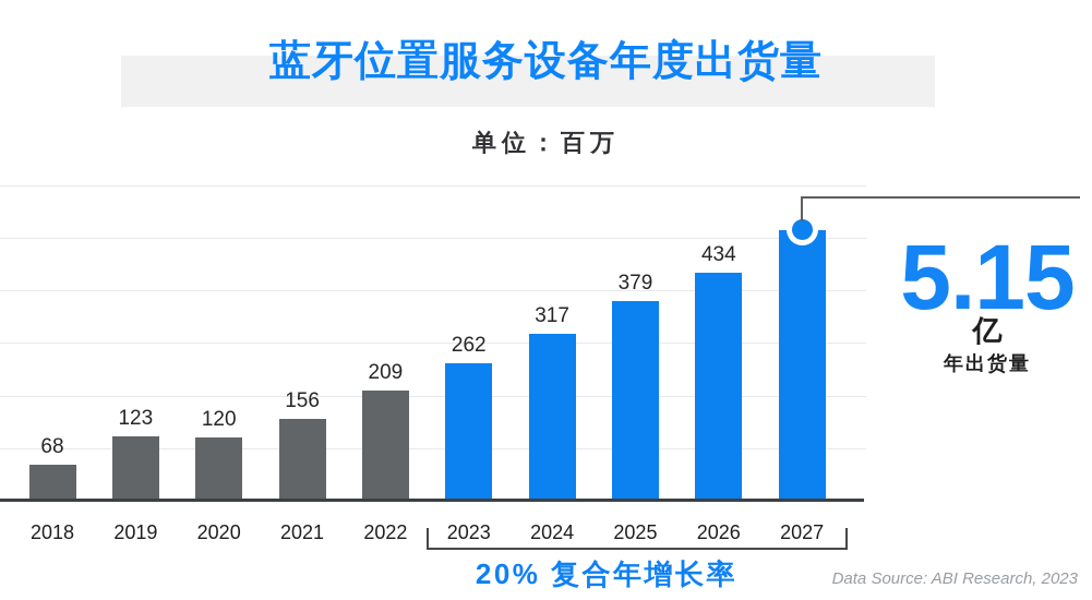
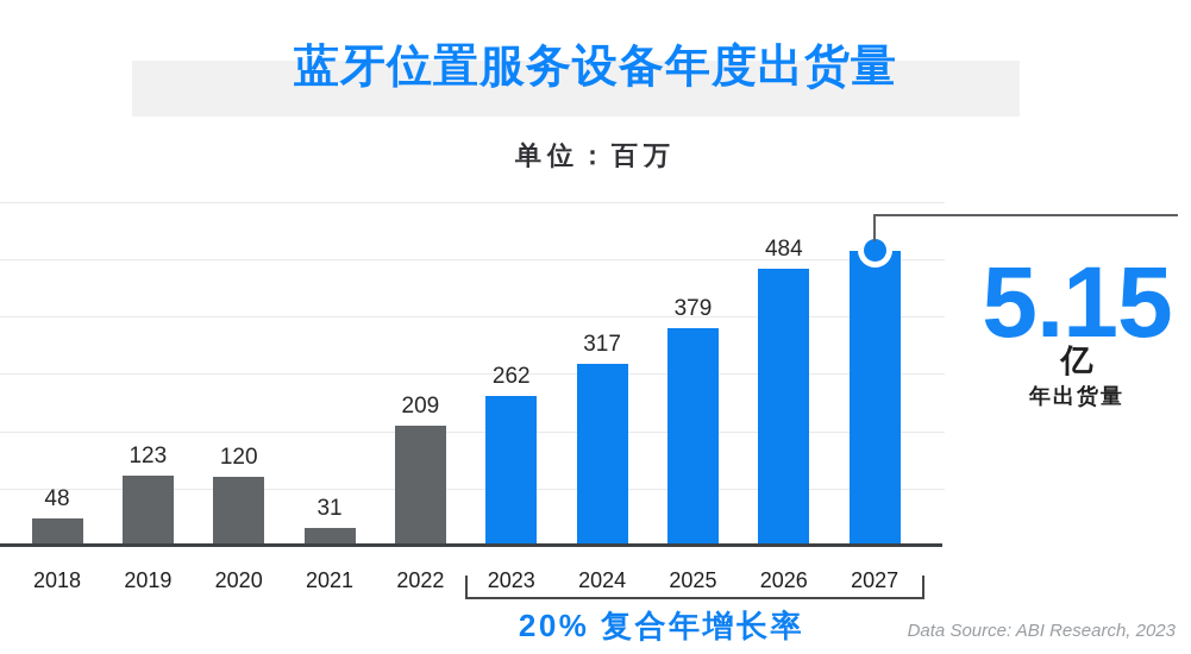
2018: 68 -> 48
2021: 156 -> 31
2026: 434 -> 484
